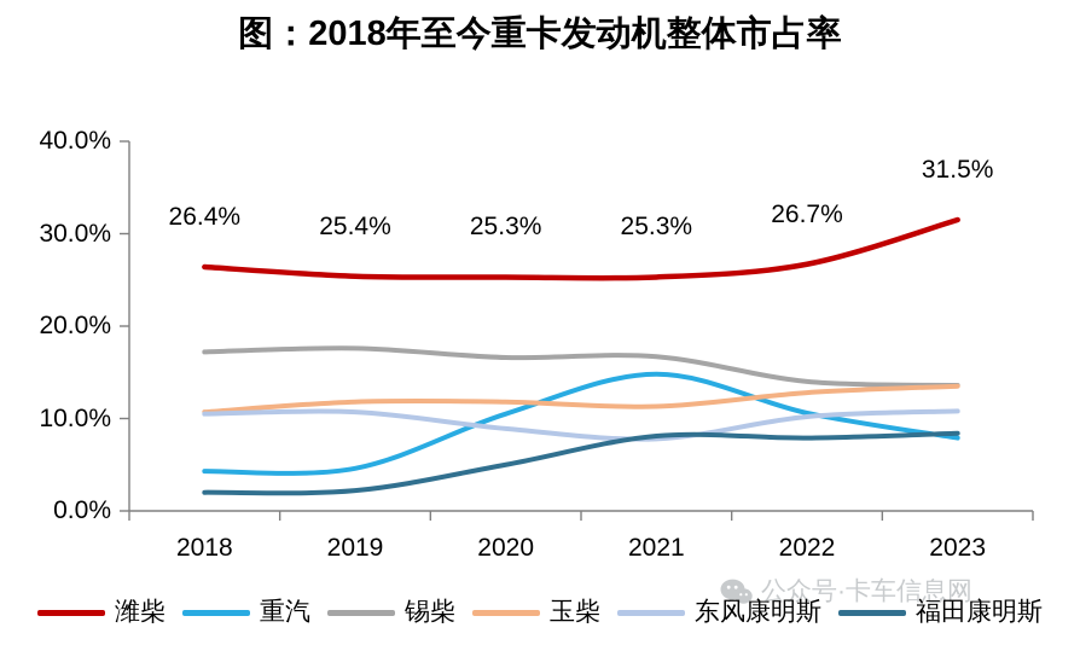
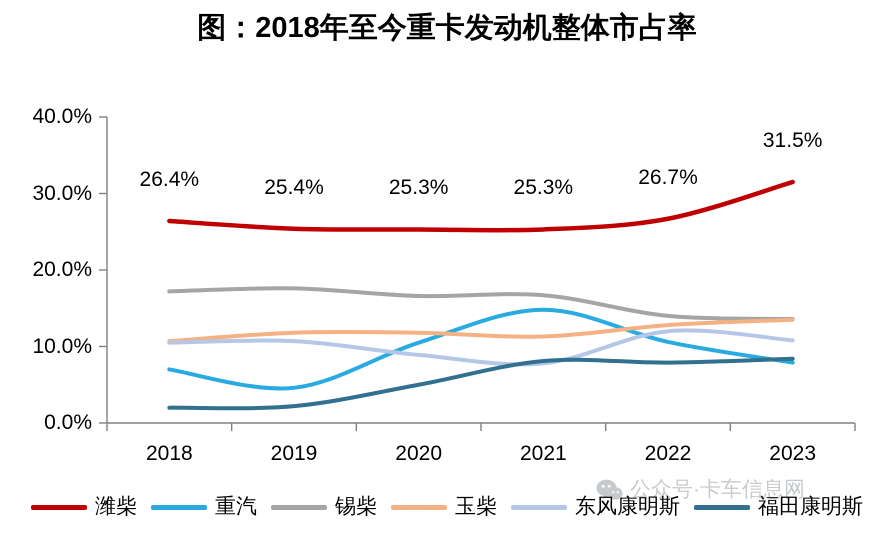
重汽/2018: 4% -> 7%
东风康明斯/2022: 10% -> 12%
